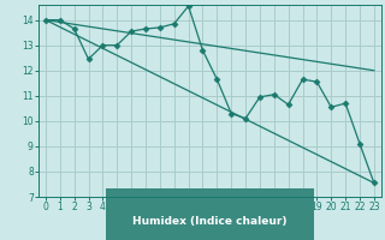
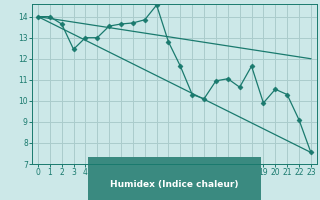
19: 11.55 -> 9.90
21: 10.70 -> 10.30
